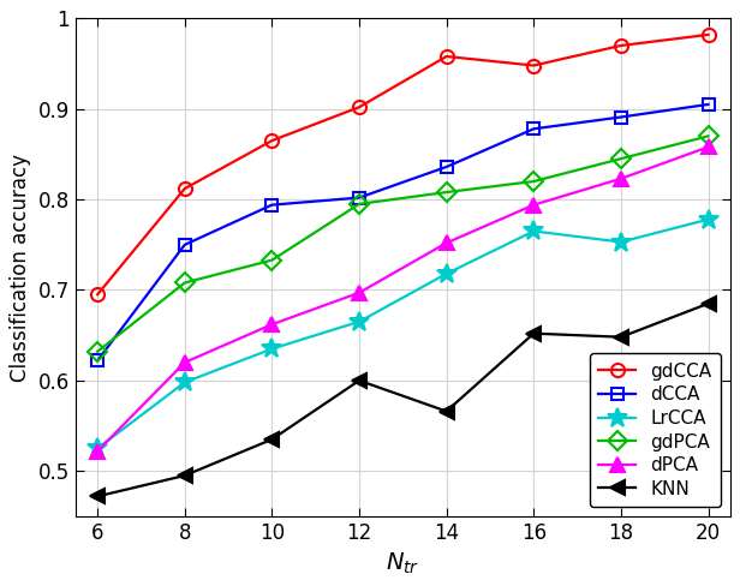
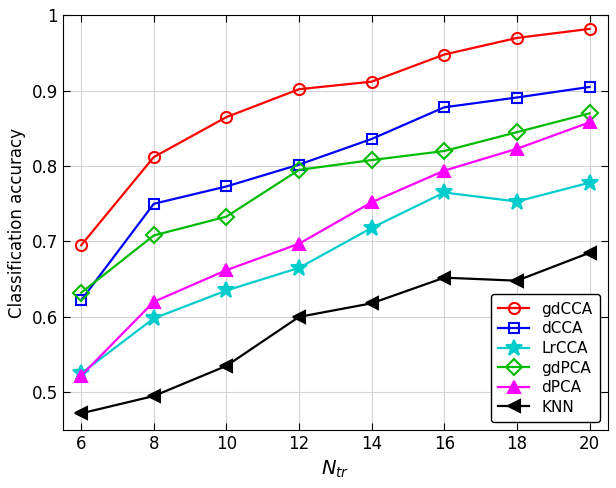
dCCA/10: 0.794 -> 0.773
gdCCA/14: 0.958 -> 0.912
KNN/14: 0.566 -> 0.618
